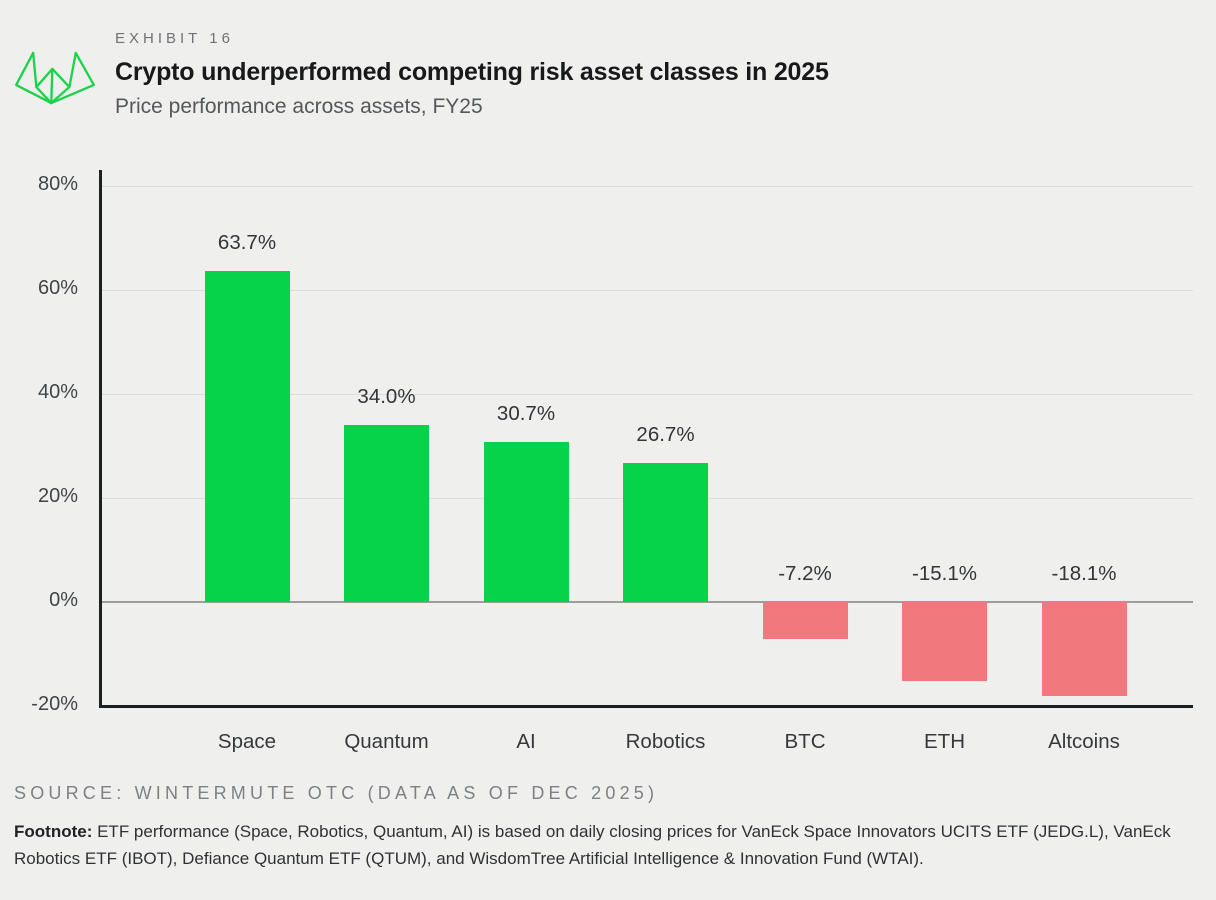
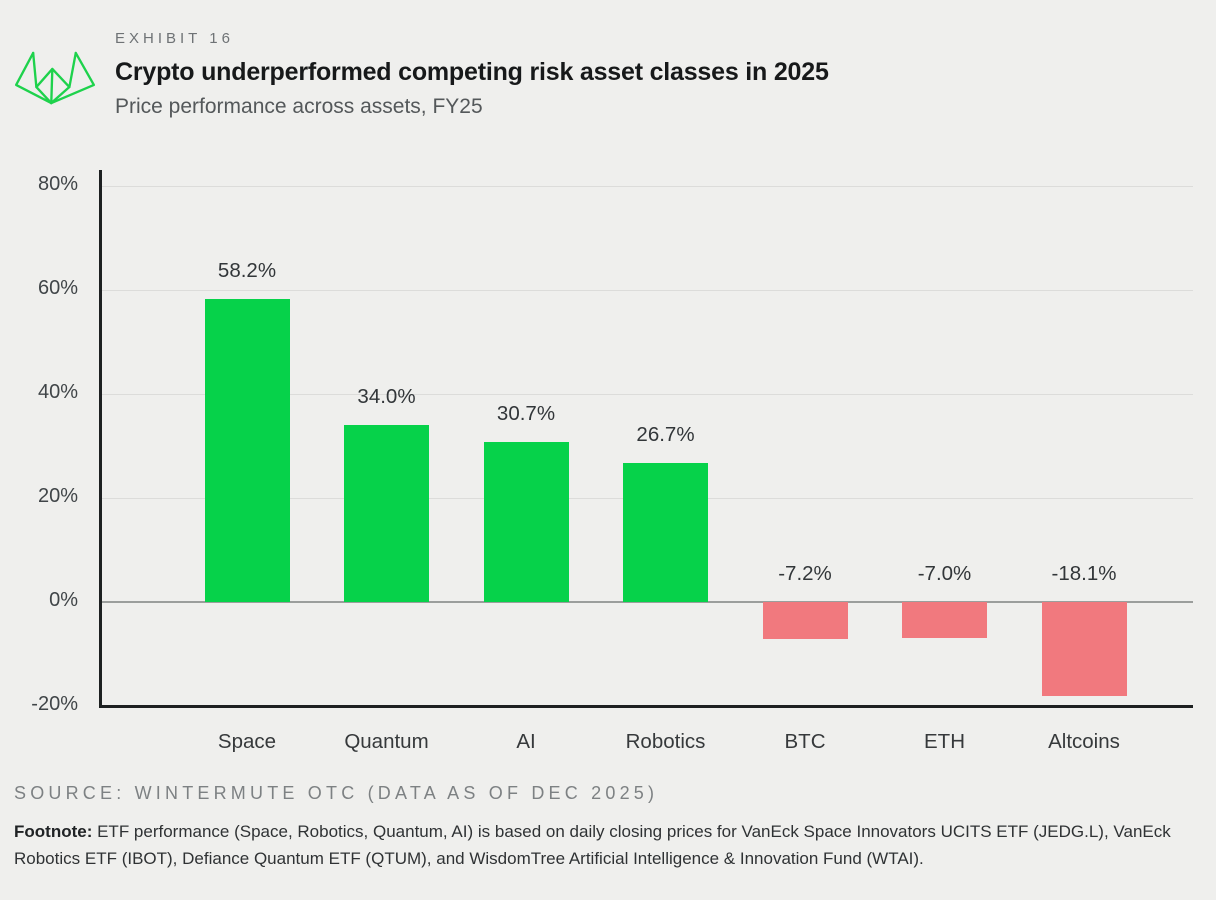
Space: 63.7% -> 58.2%
ETH: -15.1% -> -7.0%
